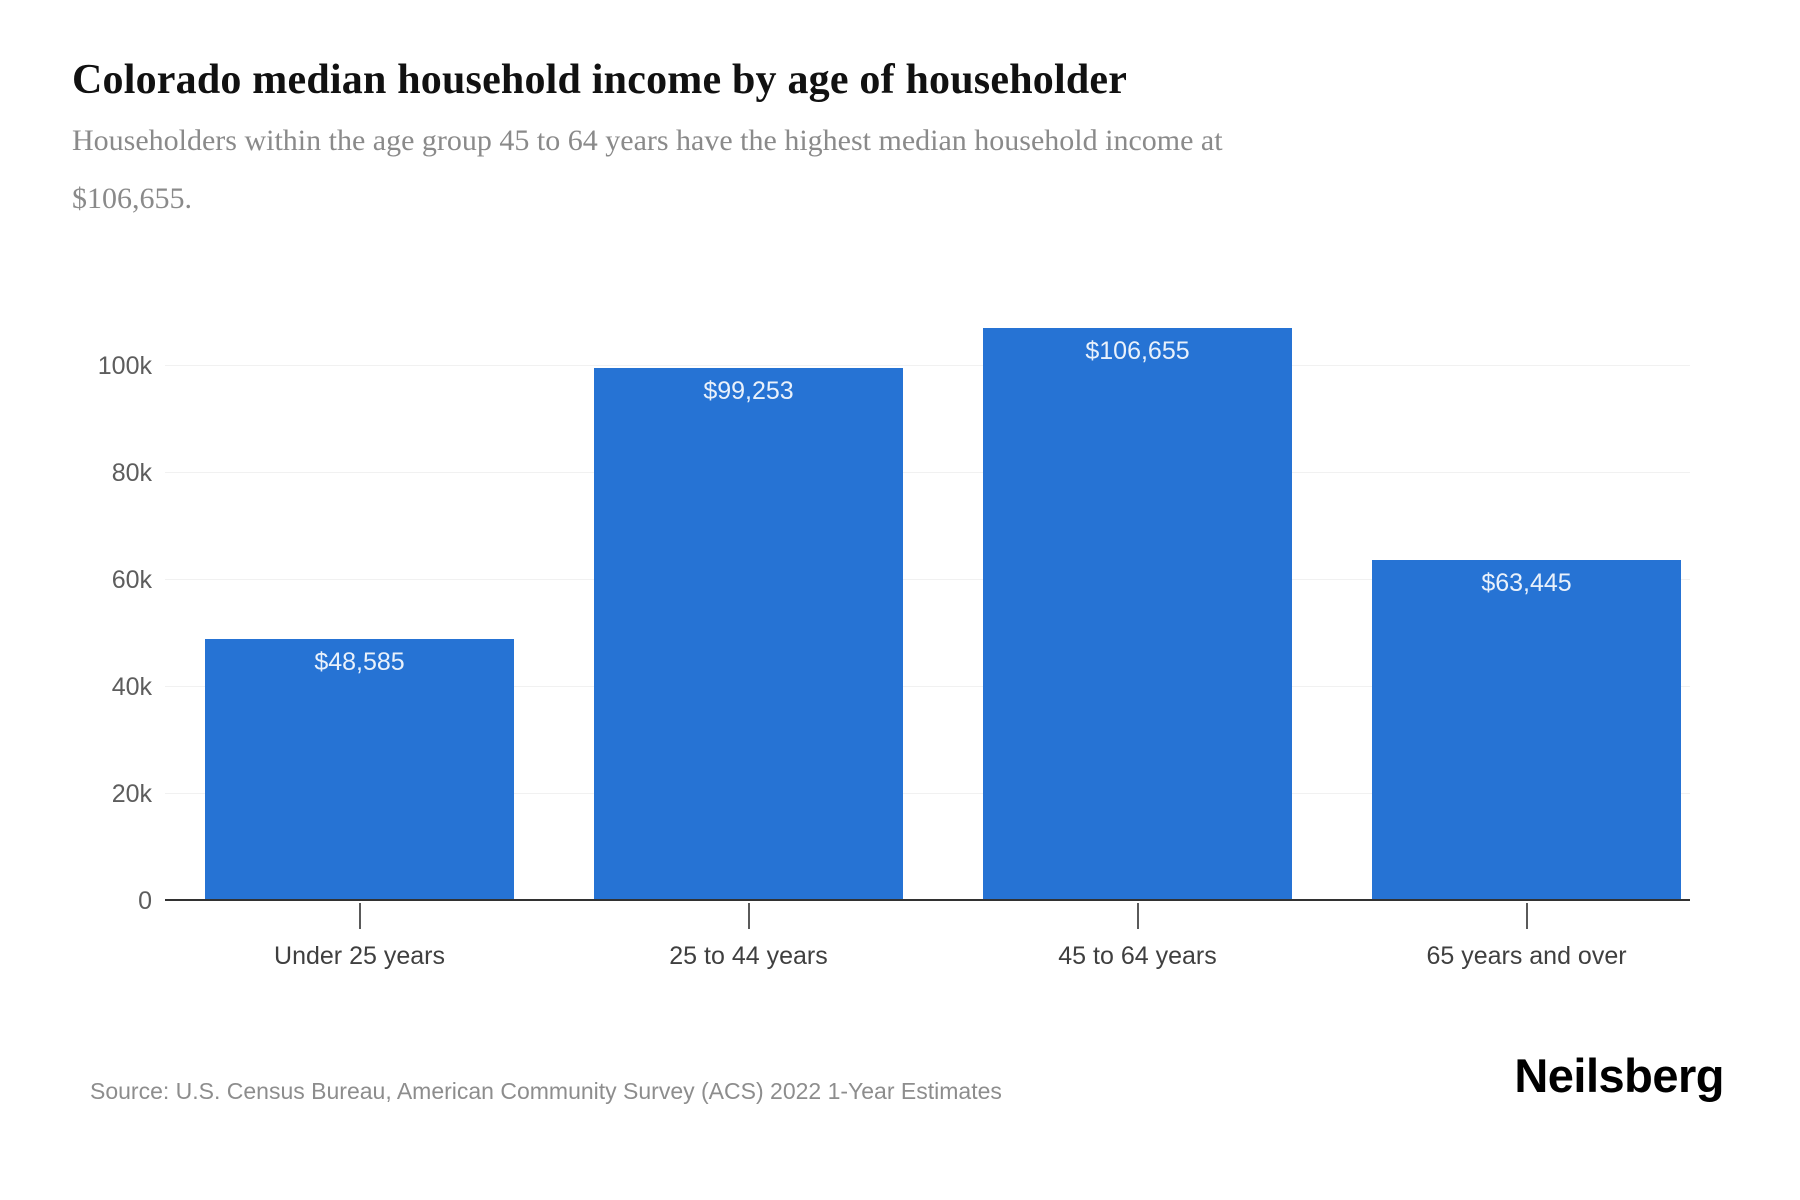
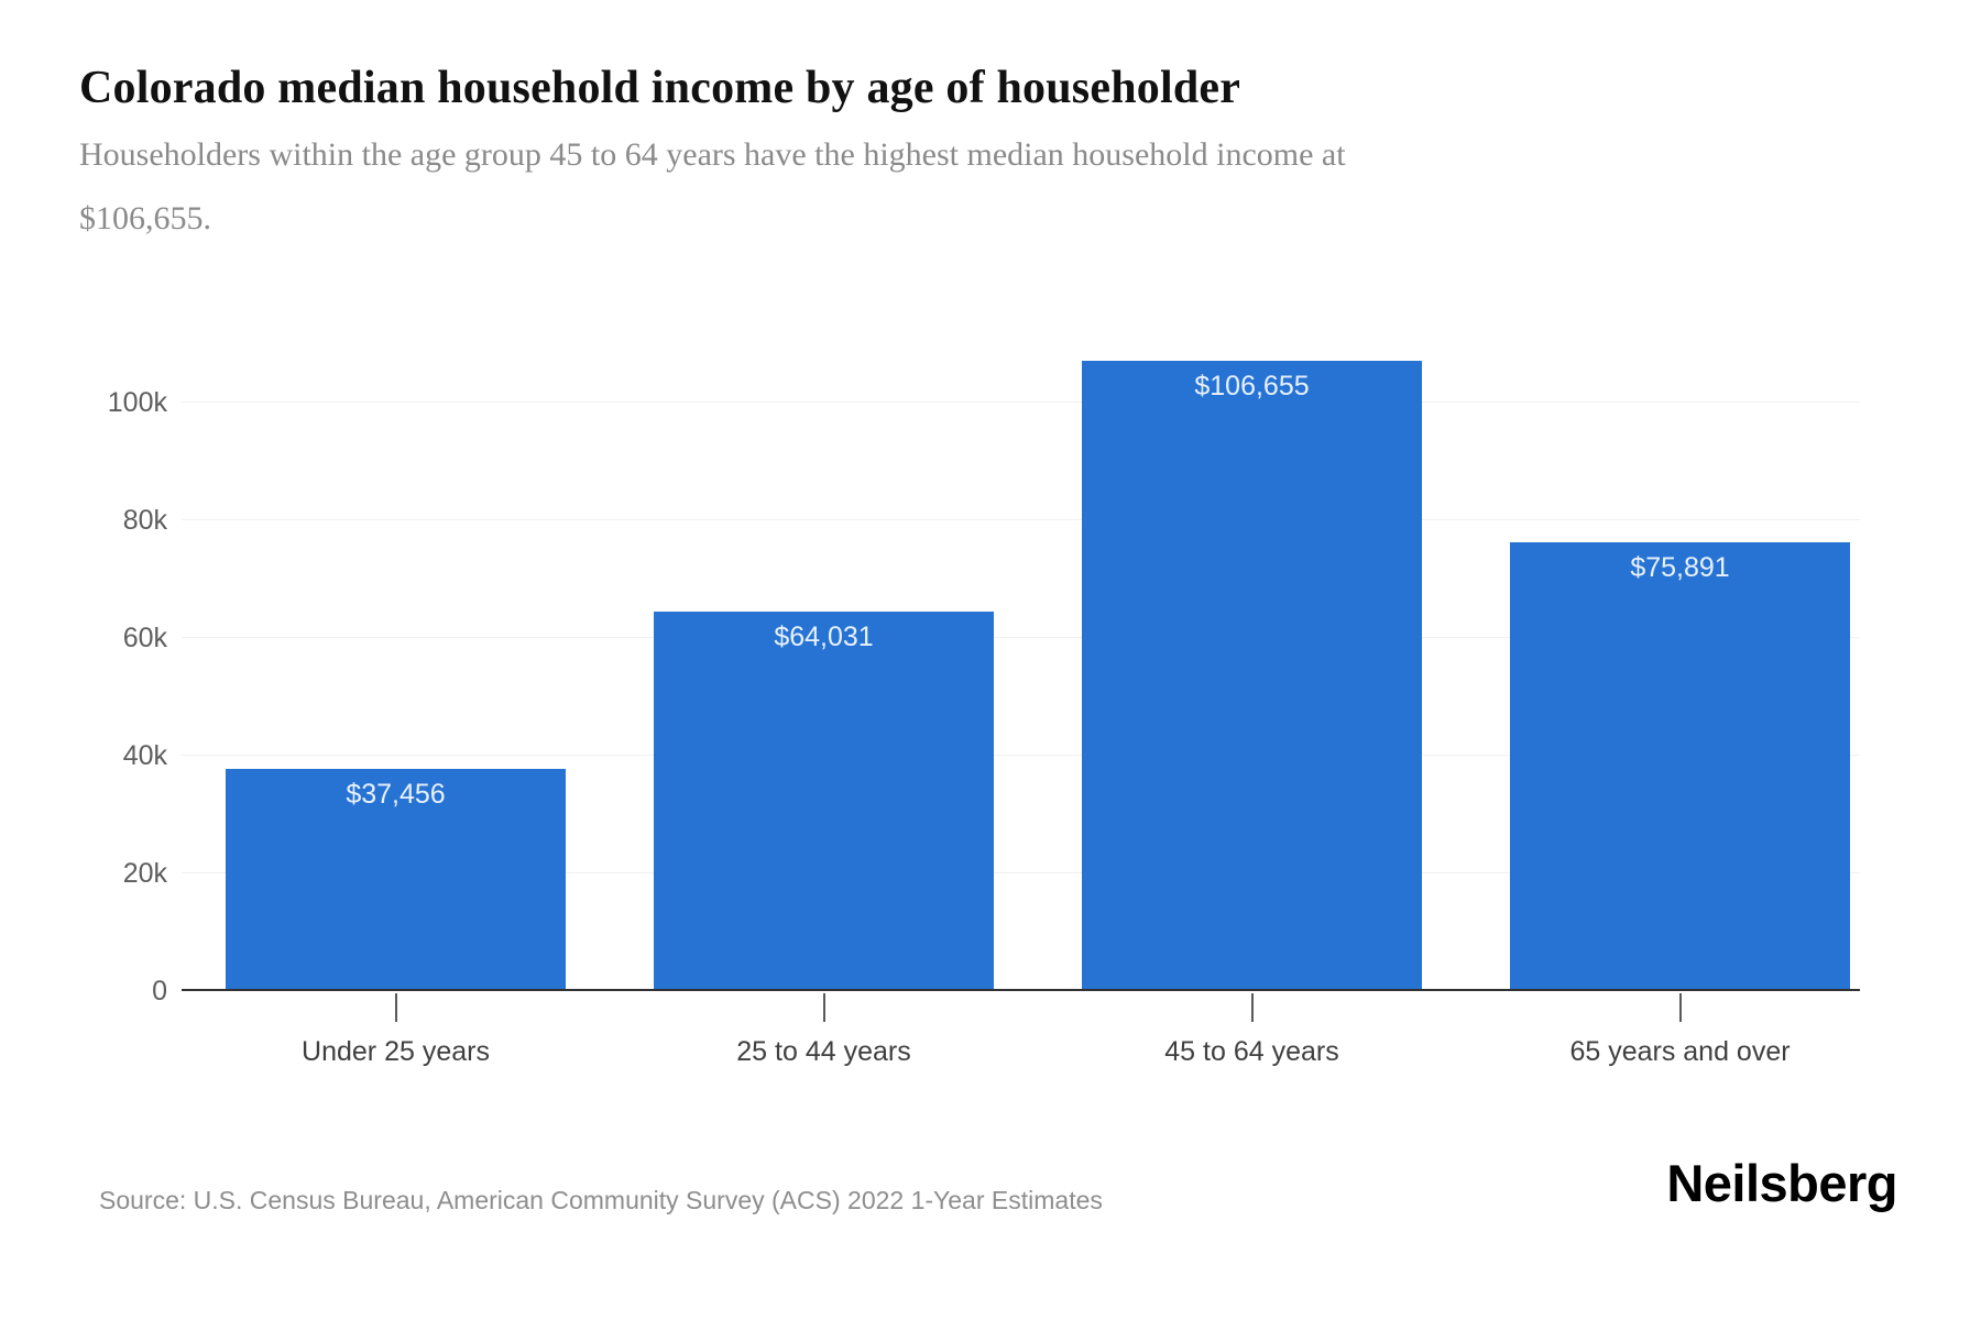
Under 25 years: $48,585 -> $37,456
25 to 44 years: $99,253 -> $64,031
65 years and over: $63,445 -> $75,891
